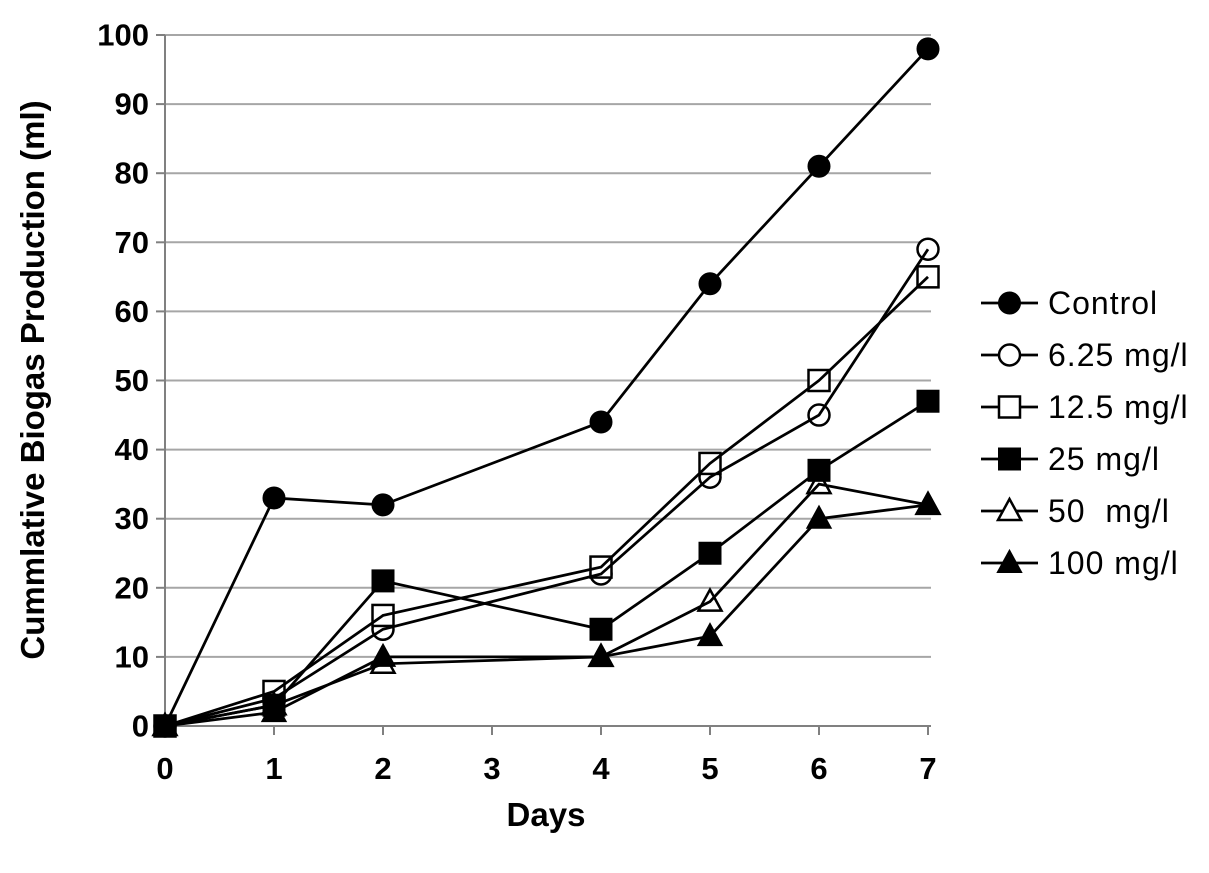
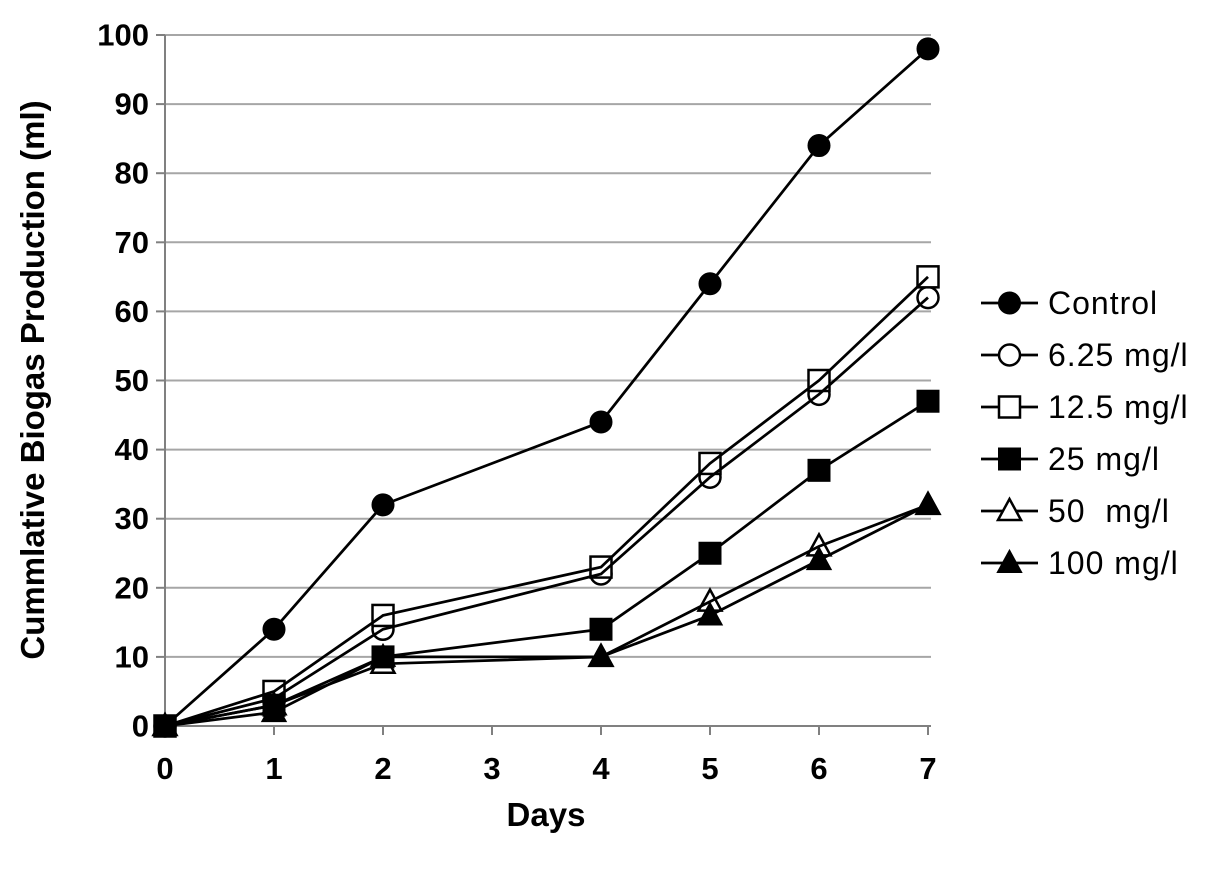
Control/1: 33 -> 14
25 mg/l/2: 21 -> 10
100 mg/l/5: 13 -> 16
Control/6: 81 -> 84
6.25 mg/l/6: 45 -> 48
50 mg/l/6: 35 -> 26
100 mg/l/6: 30 -> 24
6.25 mg/l/7: 69 -> 62
